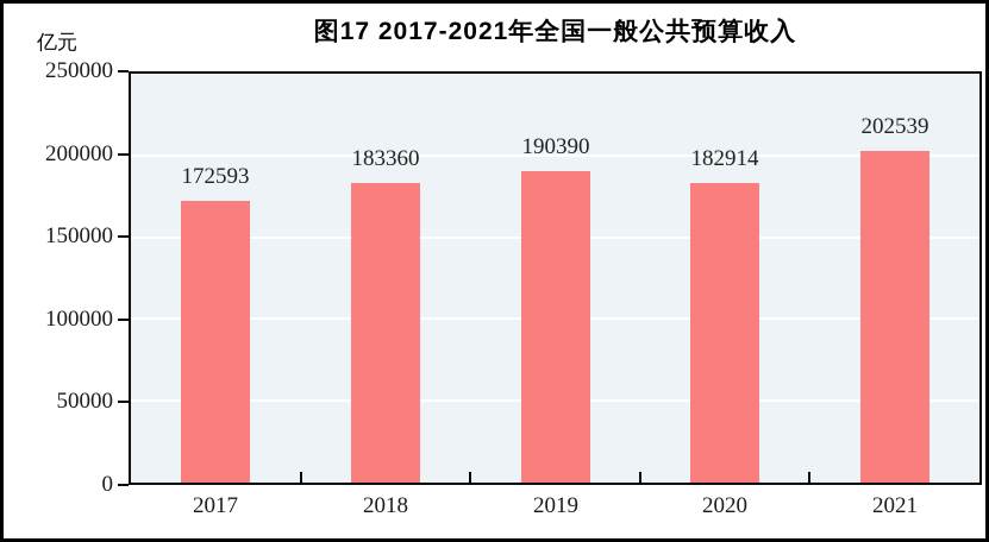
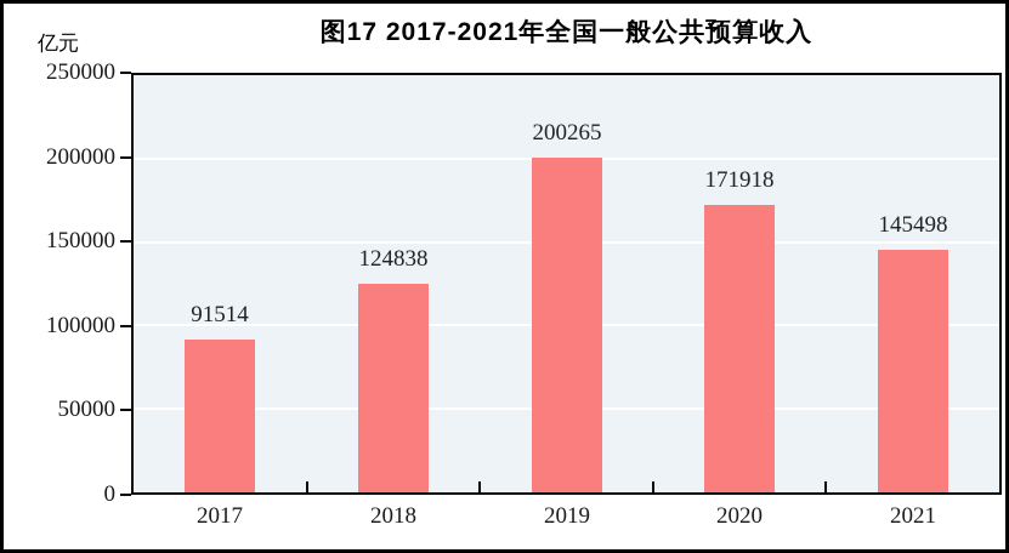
2017: 172593 -> 91514
2018: 183360 -> 124838
2019: 190390 -> 200265
2020: 182914 -> 171918
2021: 202539 -> 145498
